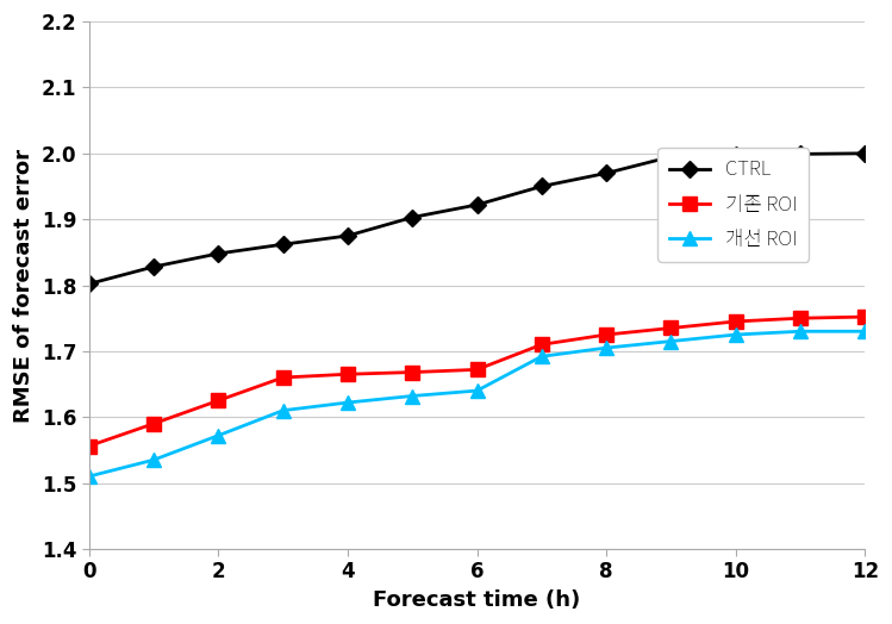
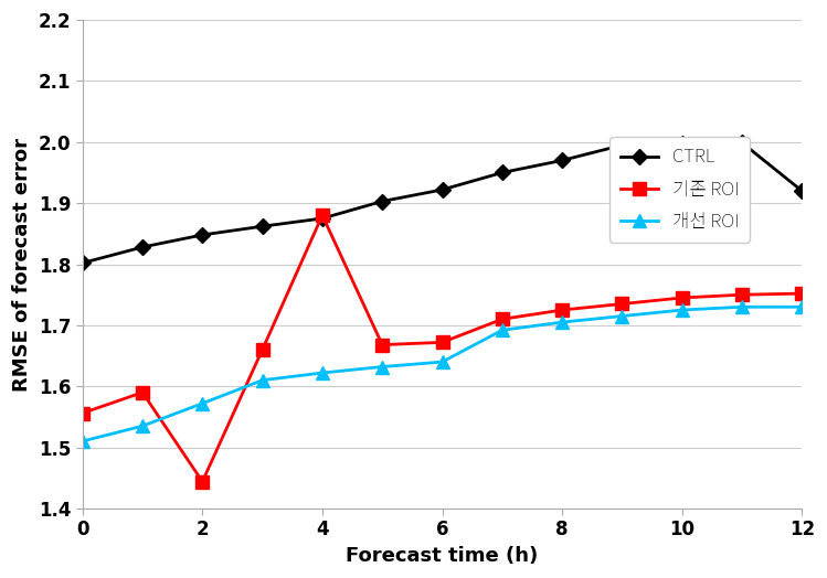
기존 ROI/2: 1.625 -> 1.444
기존 ROI/4: 1.665 -> 1.880
CTRL/12: 2.000 -> 1.920
